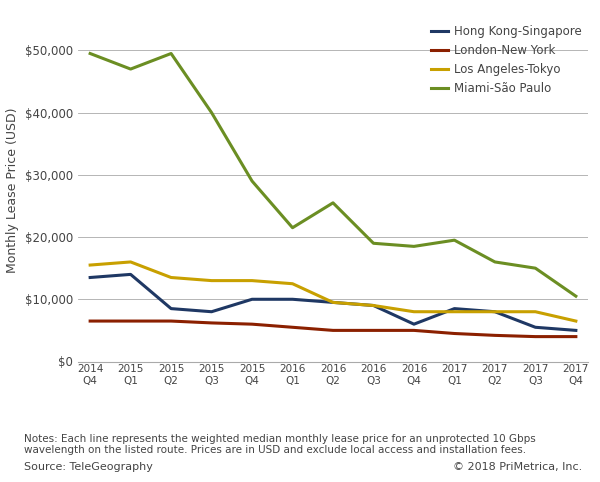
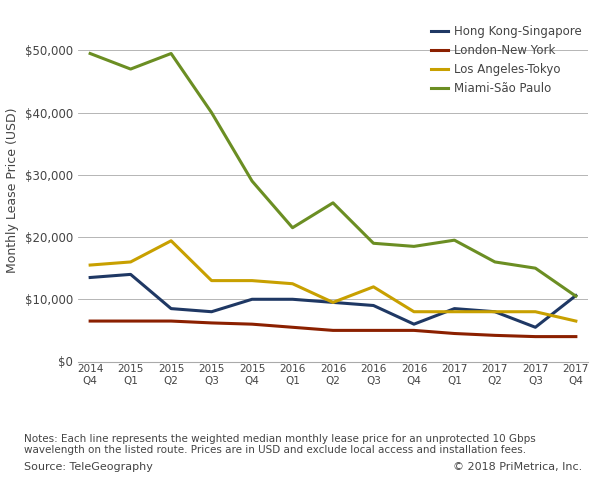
Los Angeles-Tokyo/2015 Q2: $13,500 -> $19,400
Los Angeles-Tokyo/2016 Q3: $9,000 -> $12,000
Hong Kong-Singapore/2017 Q4: $5,000 -> $10,600
